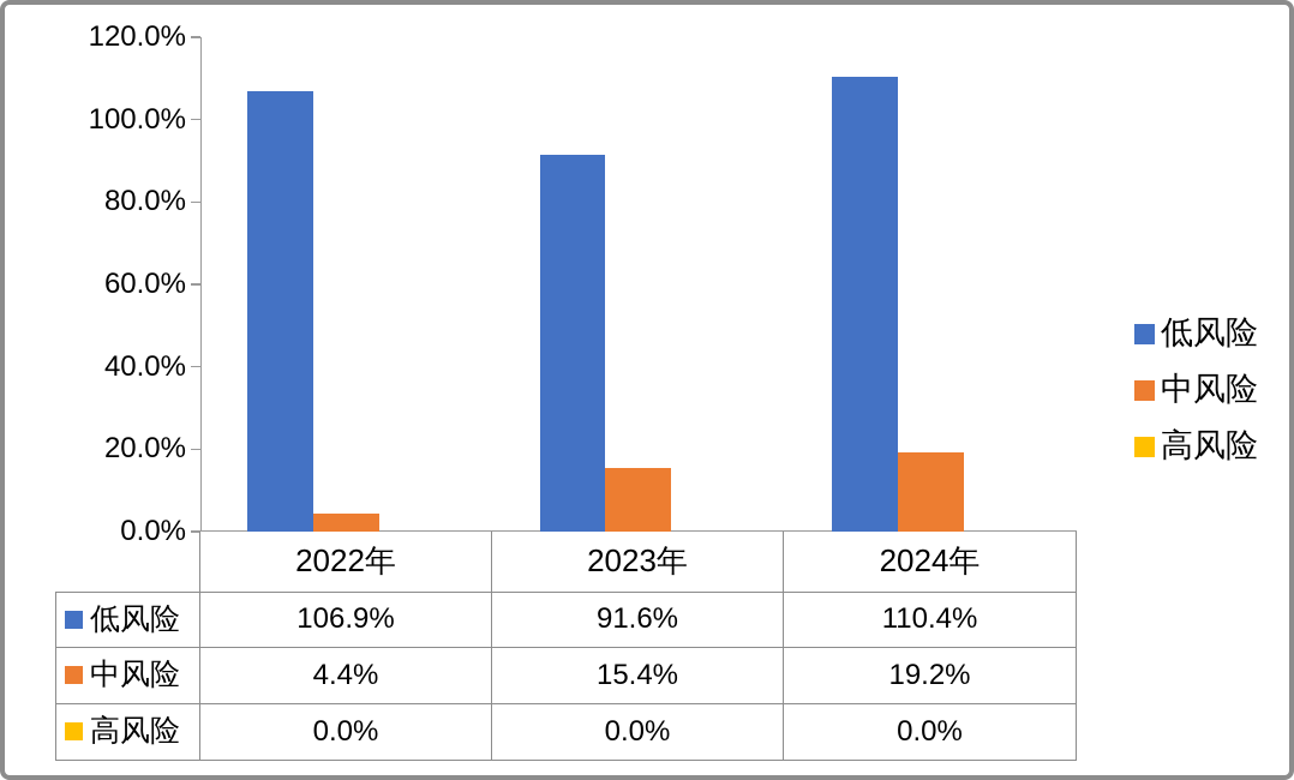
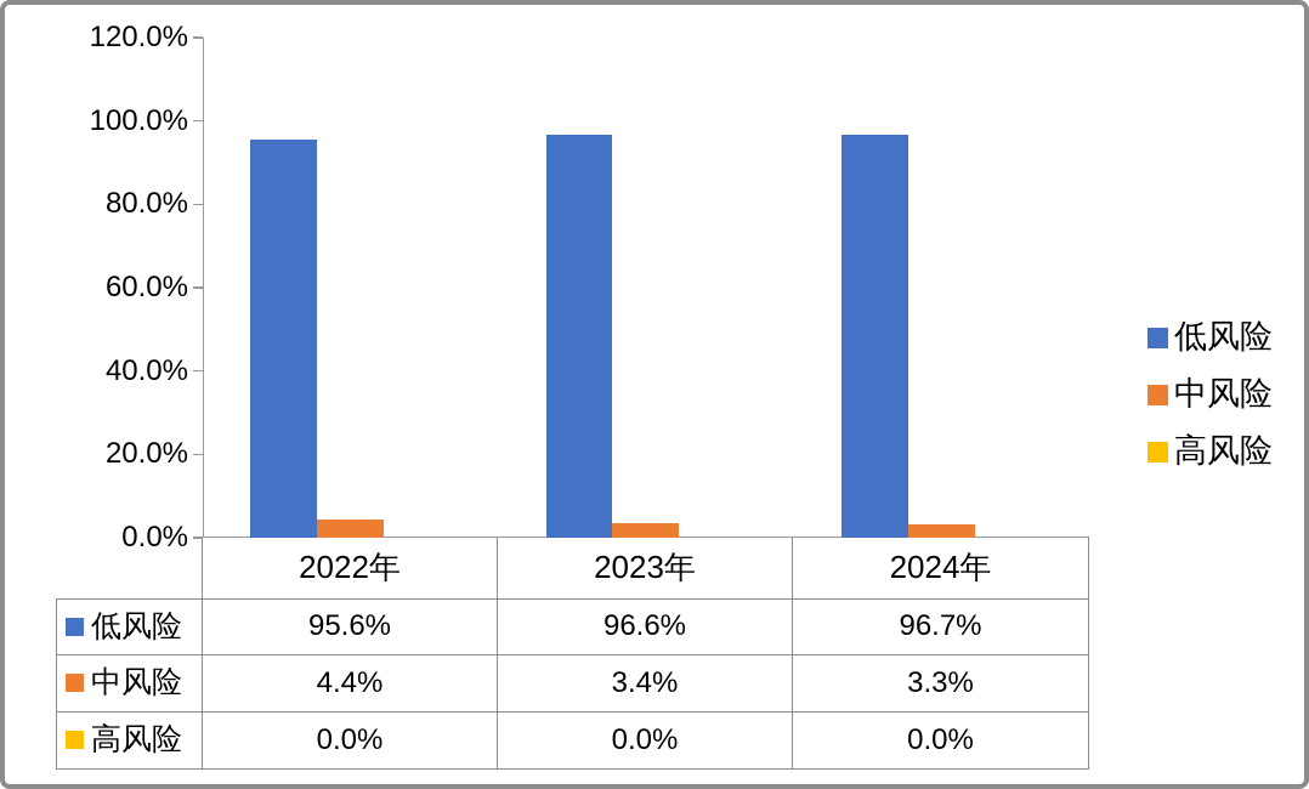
低风险/2022年: 106.9% -> 95.6%
低风险/2023年: 91.6% -> 96.6%
中风险/2023年: 15.4% -> 3.4%
低风险/2024年: 110.4% -> 96.7%
中风险/2024年: 19.2% -> 3.3%
